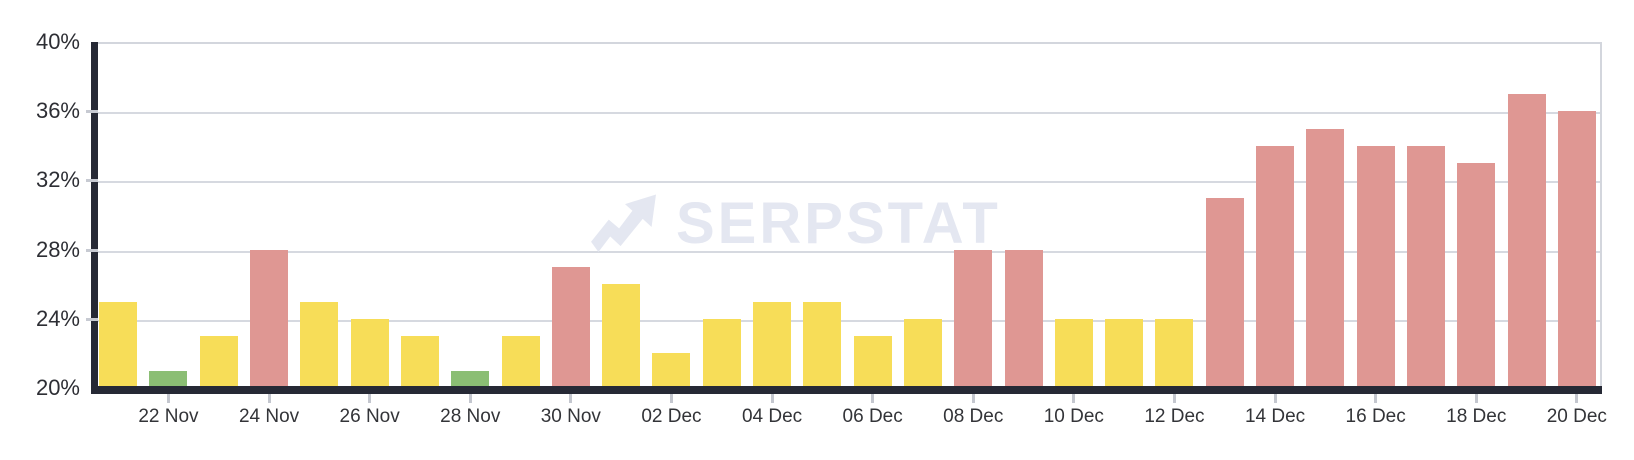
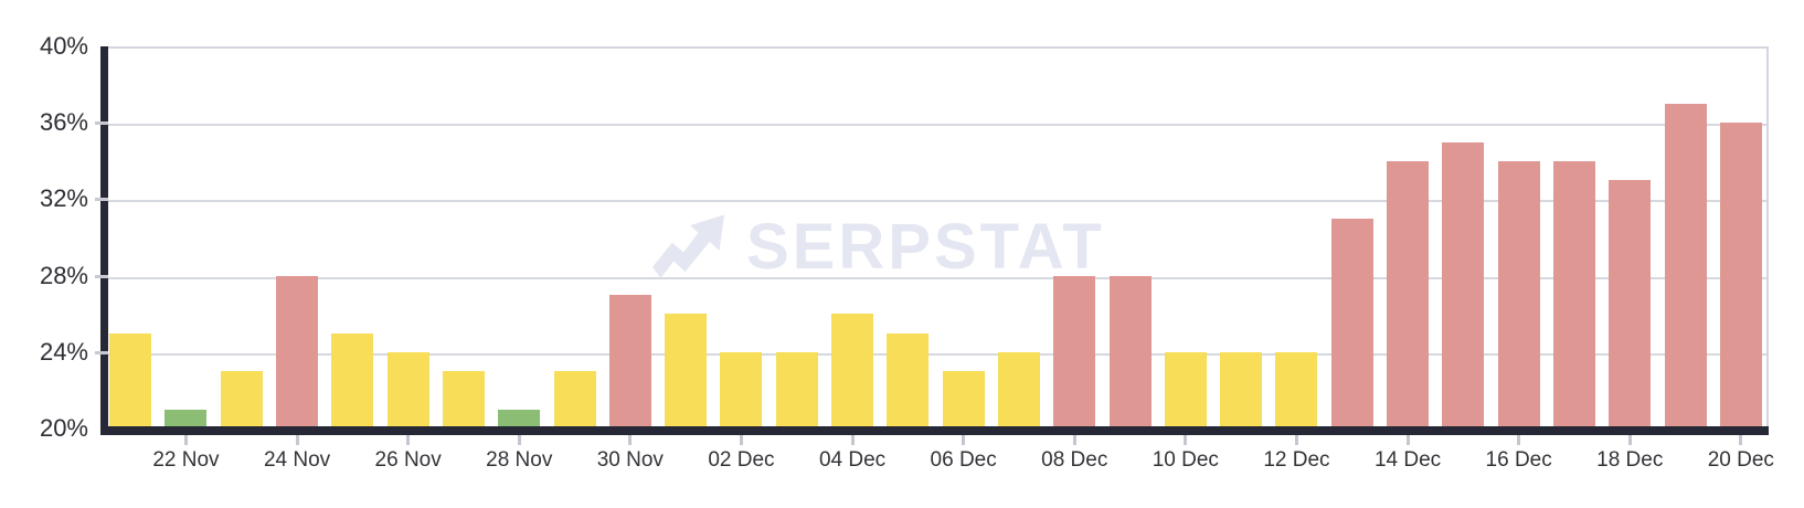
02 Dec: 22% -> 24%
04 Dec: 25% -> 26%
